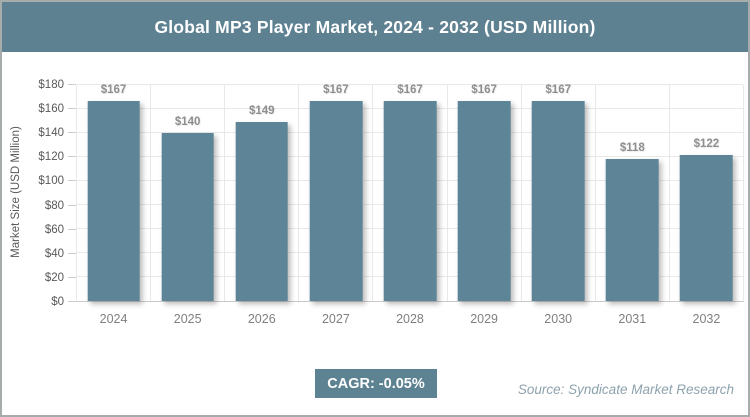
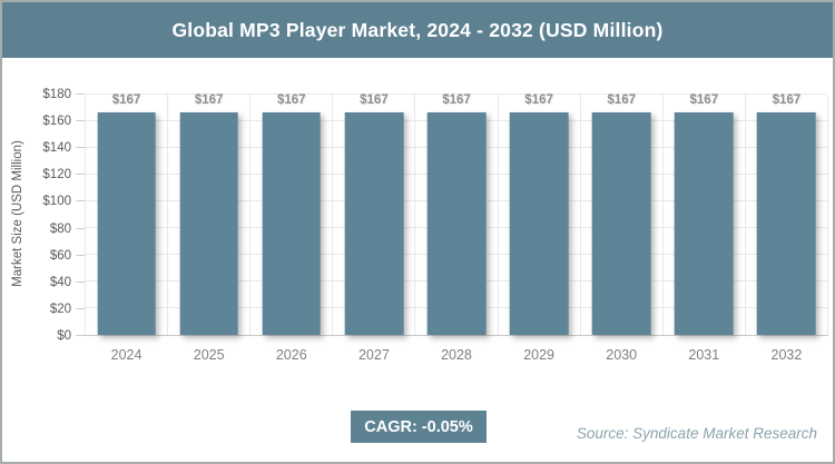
2025: $140 -> $167
2026: $149 -> $167
2031: $118 -> $167
2032: $122 -> $167
